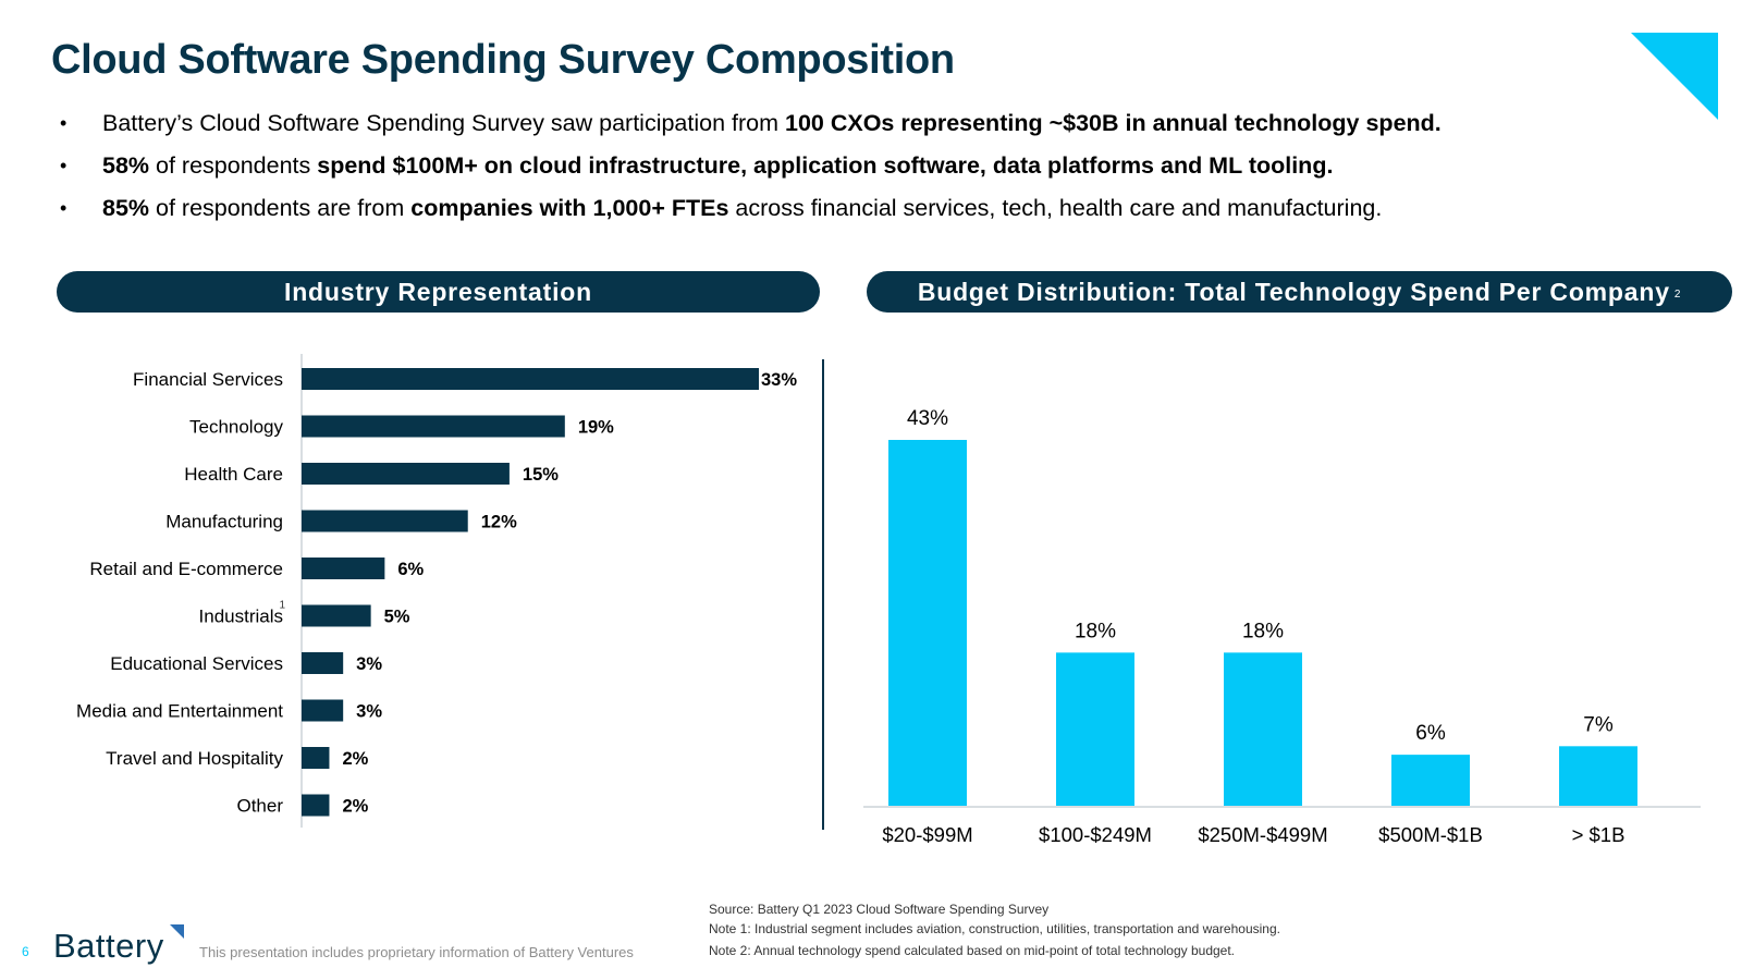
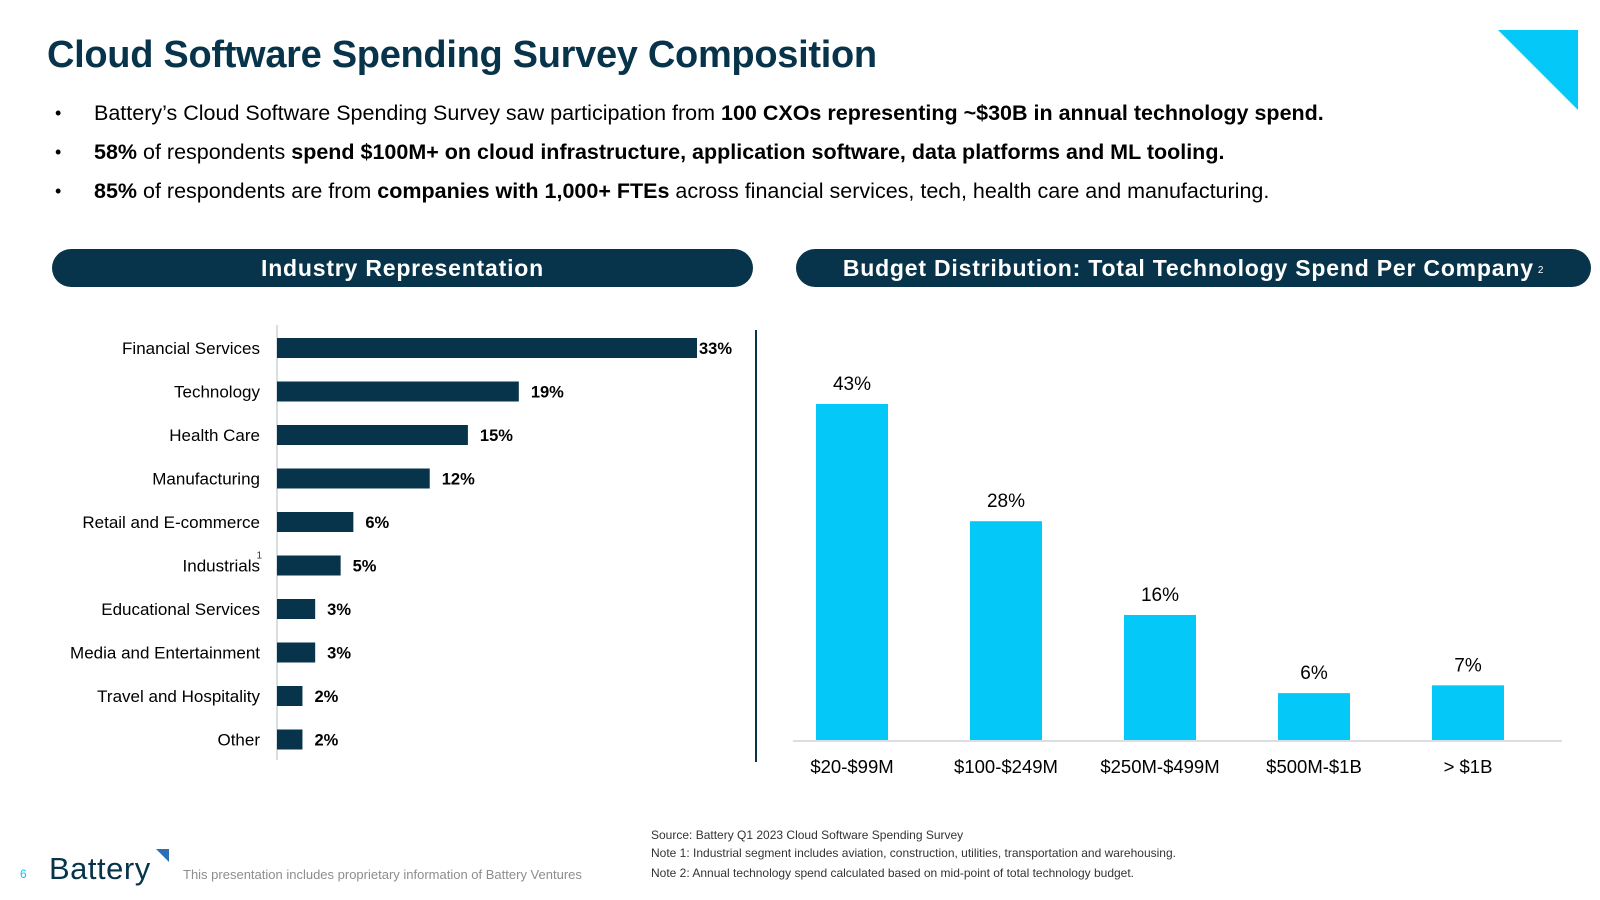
Budget Distribution: Total Technology Spend Per Company/$100-$249M: 18% -> 28%
Budget Distribution: Total Technology Spend Per Company/$250M-$499M: 18% -> 16%
